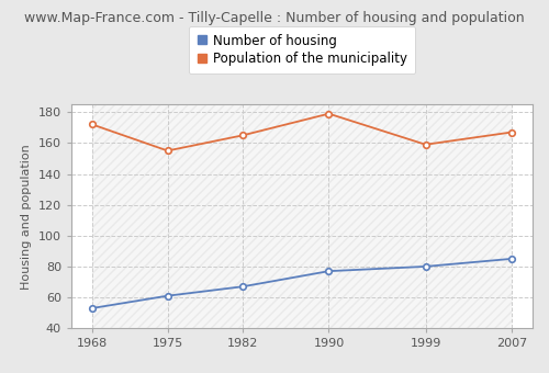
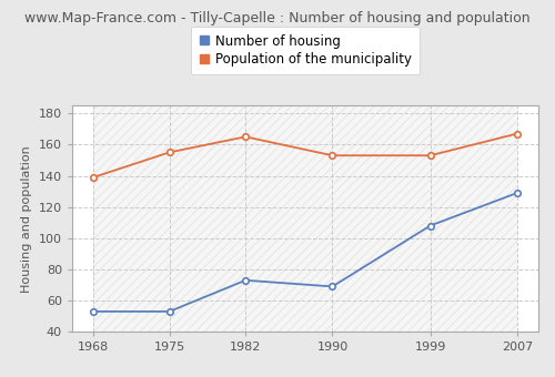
Population of the municipality/1968: 172 -> 139
Number of housing/1975: 61 -> 53
Number of housing/1982: 67 -> 73
Number of housing/1990: 77 -> 69
Population of the municipality/1990: 179 -> 153
Number of housing/1999: 80 -> 108
Population of the municipality/1999: 159 -> 153
Number of housing/2007: 85 -> 129
